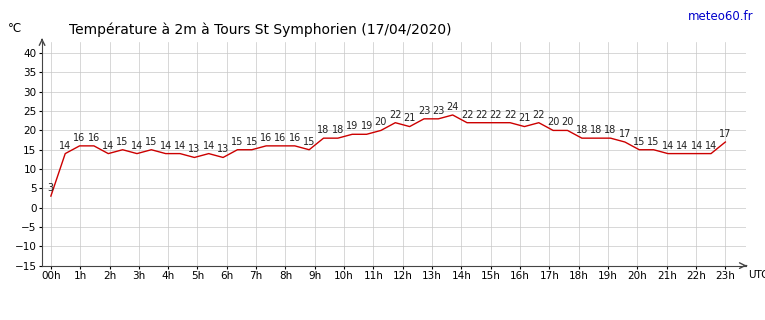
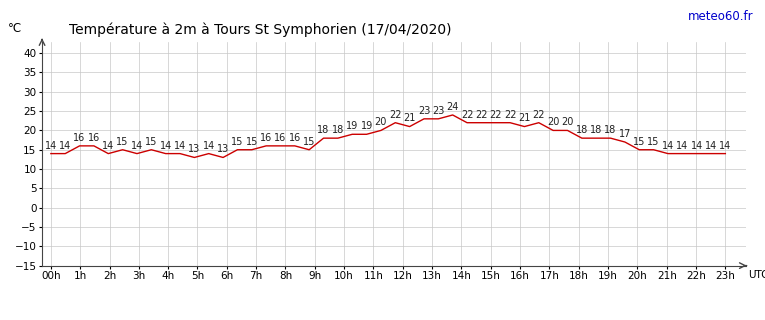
00h: 3 -> 14
23h: 17 -> 14
